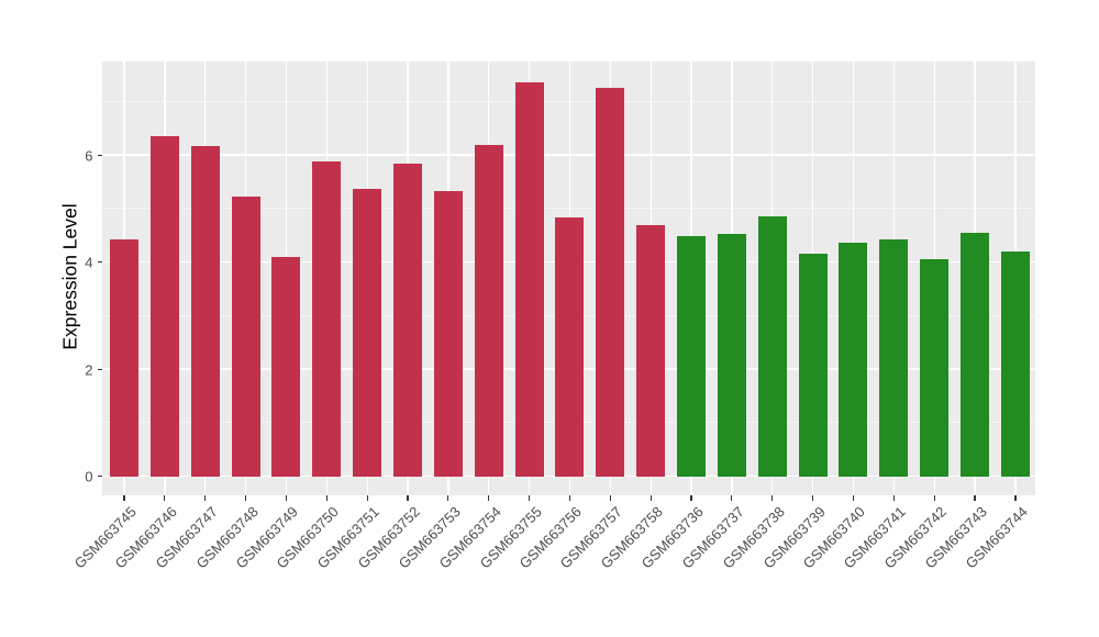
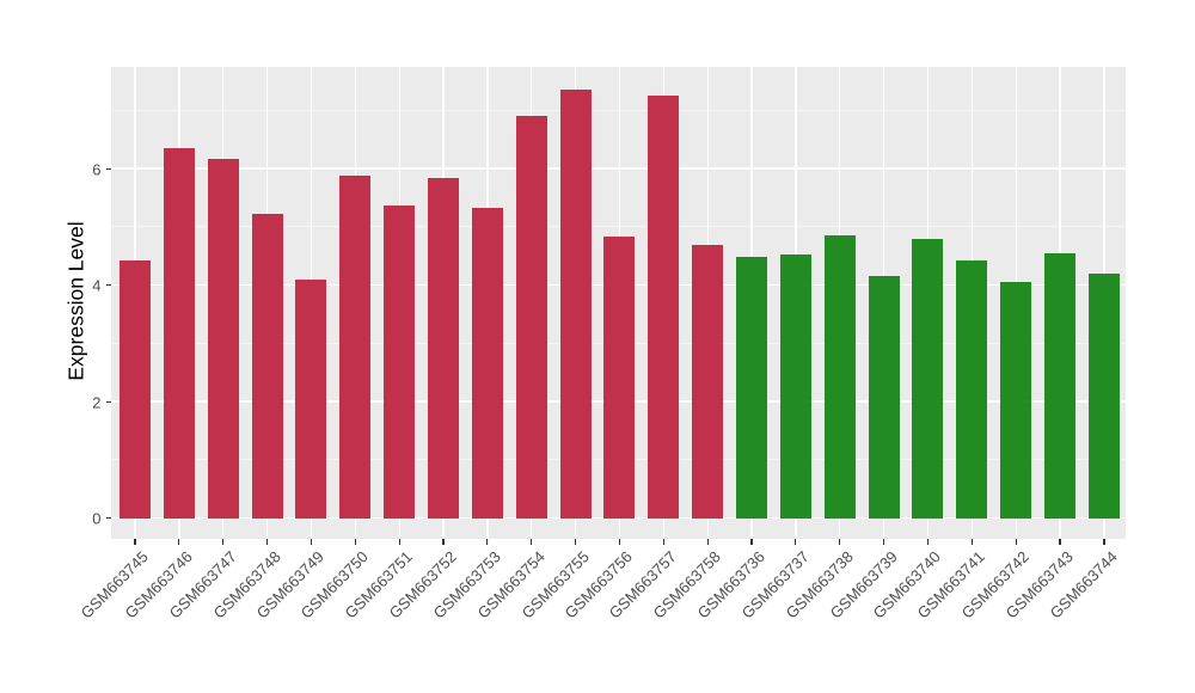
GSM663754: 6.2 -> 6.9
GSM663740: 4.4 -> 4.8
